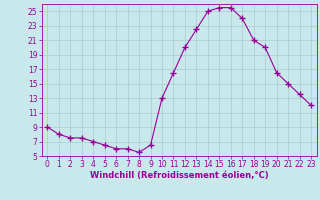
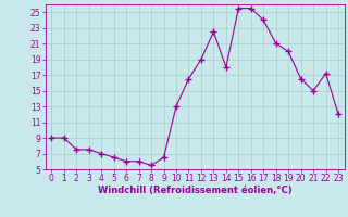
1: 8.0 -> 9.0
12: 20.0 -> 19.0
14: 25.0 -> 18.0
22: 13.5 -> 17.2
